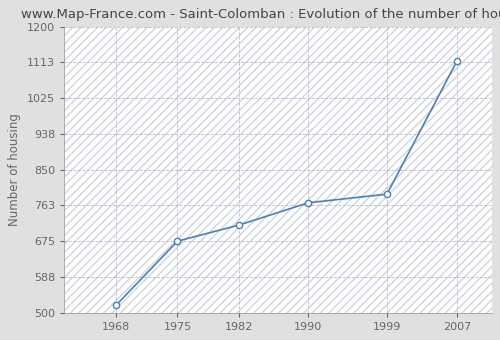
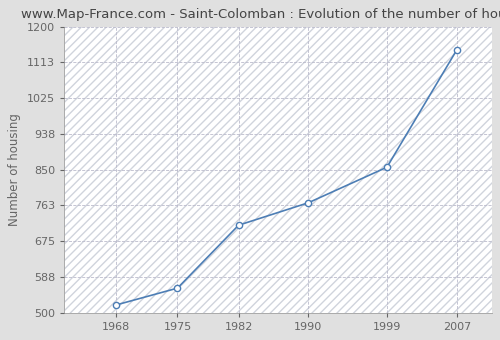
1975: 675 -> 560
1999: 790 -> 856
2007: 1115 -> 1143
